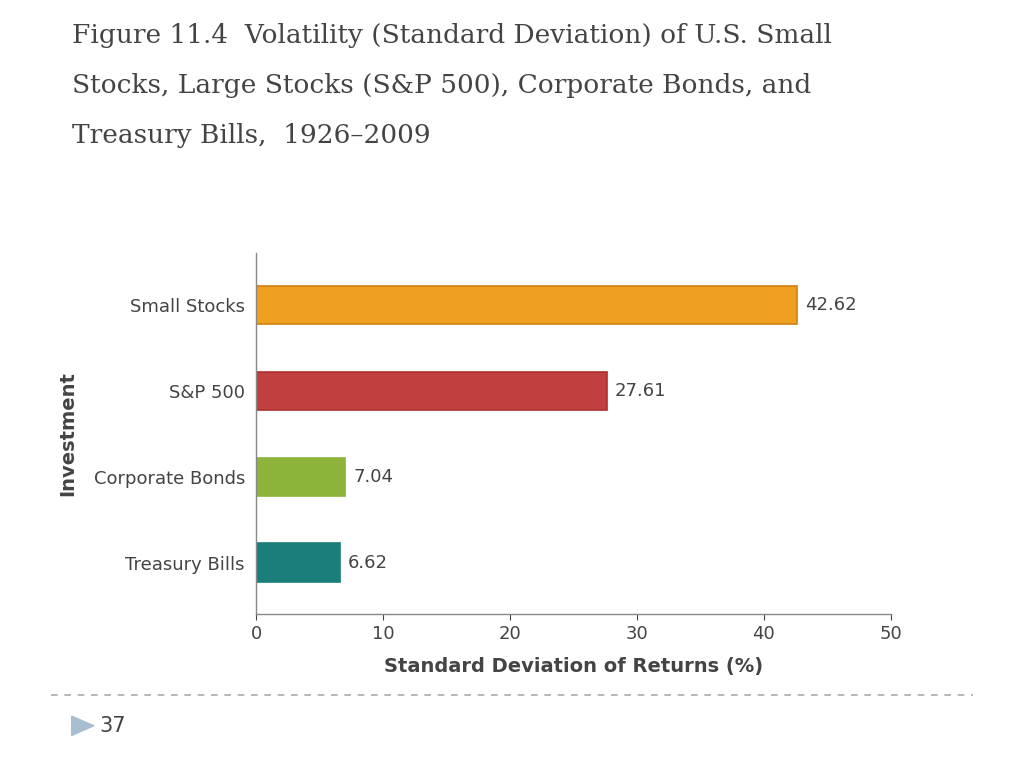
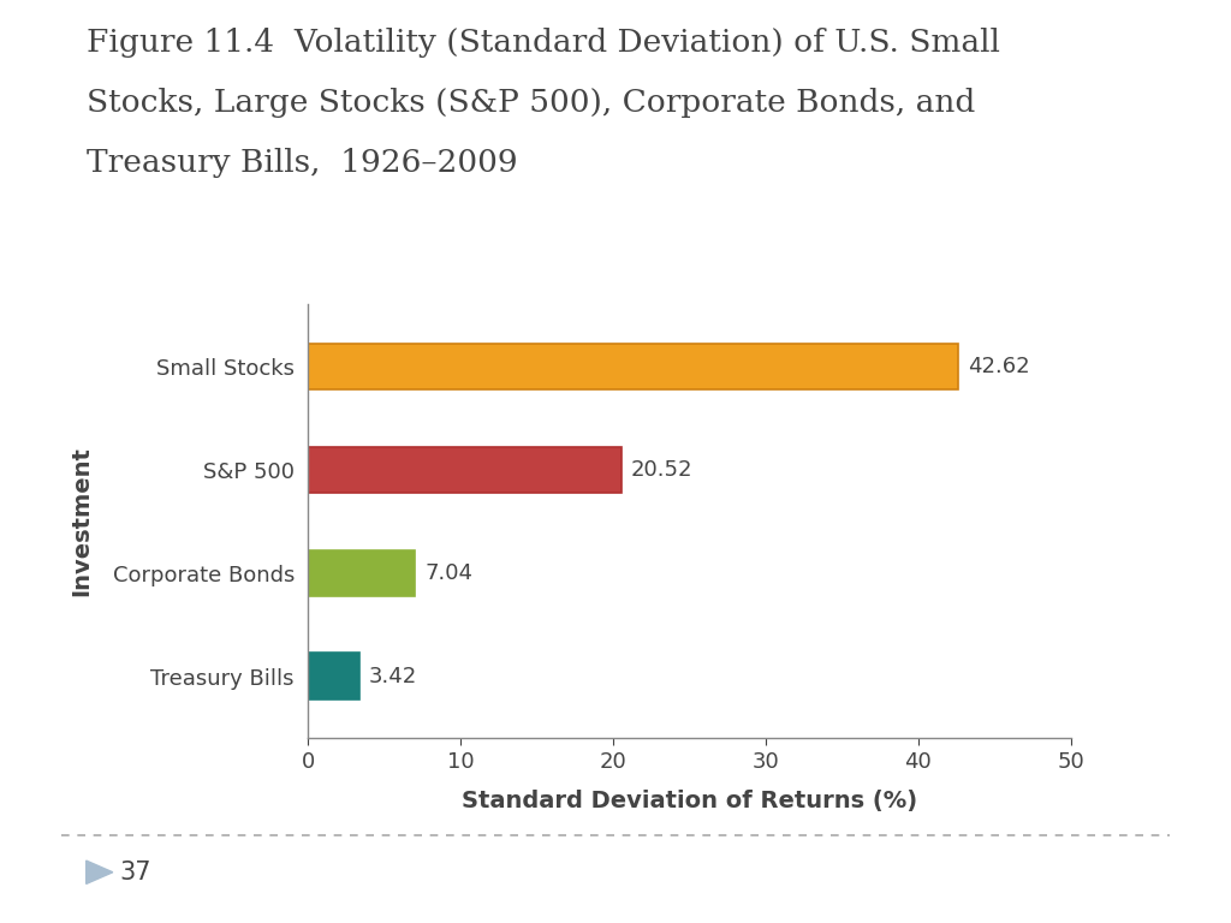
S&P 500: 27.61 -> 20.52
Treasury Bills: 6.62 -> 3.42
